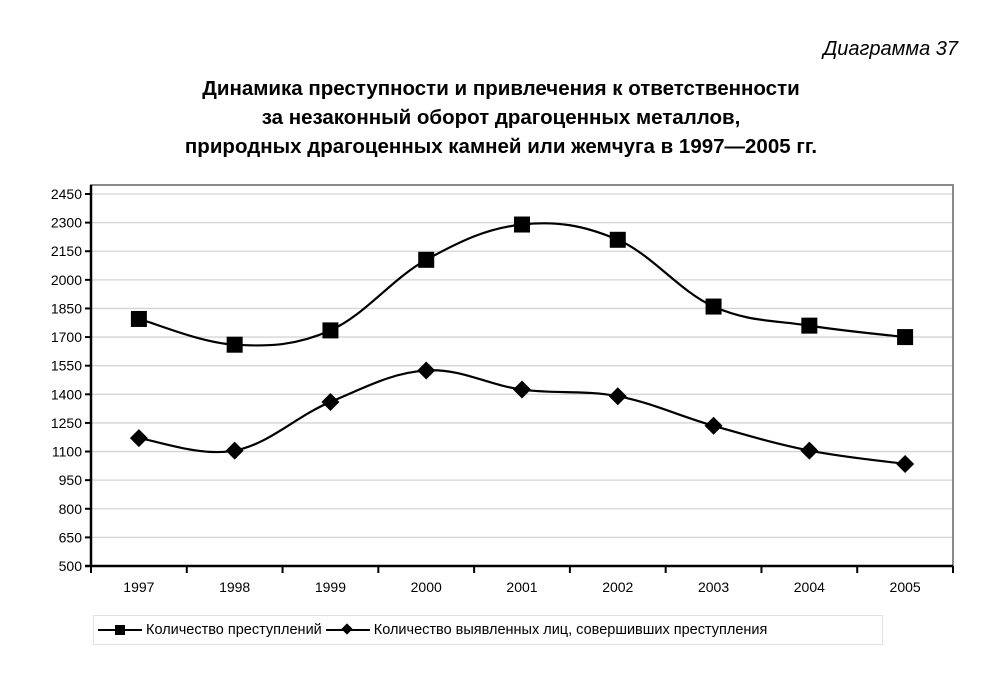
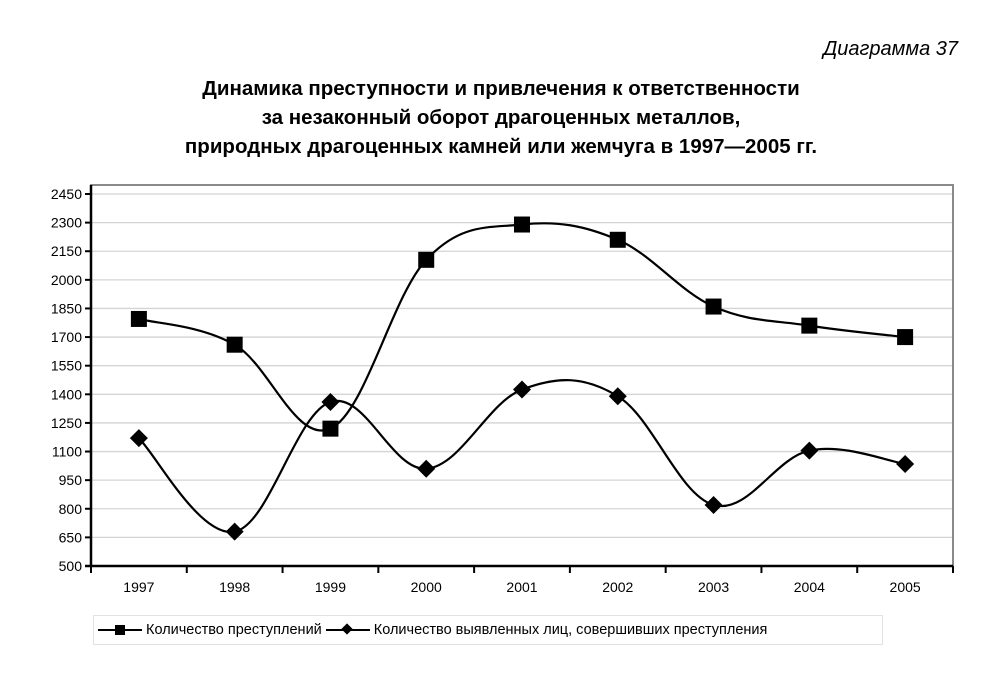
Количество выявленных лиц, совершивших преступления/1998: 1100 -> 680
Количество преступлений/1999: 1740 -> 1220
Количество выявленных лиц, совершивших преступления/2000: 1520 -> 1010
Количество выявленных лиц, совершивших преступления/2003: 1240 -> 820
